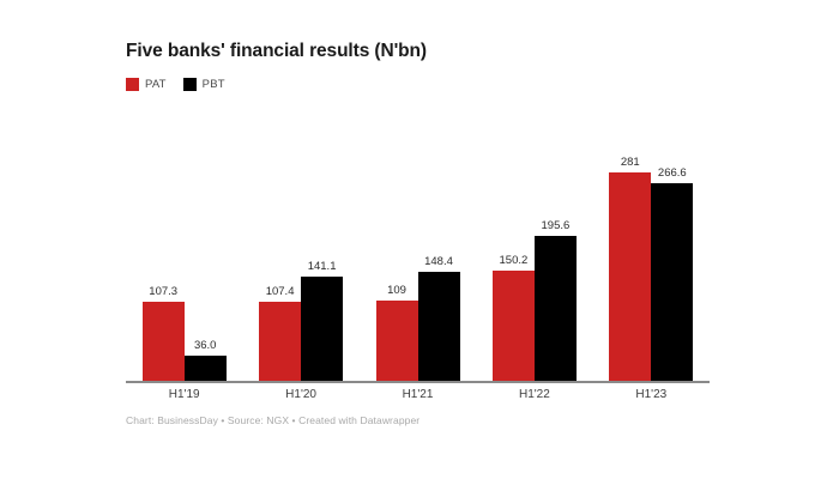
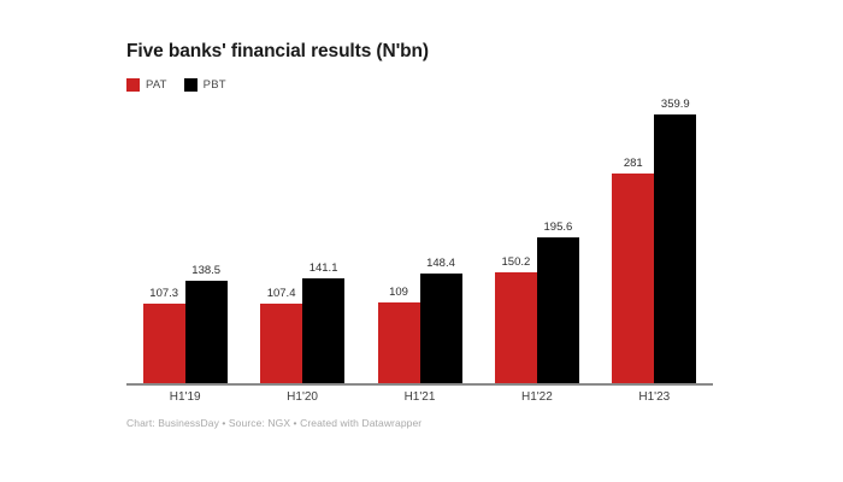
PBT/H1'19: 36.0 -> 138.5
PBT/H1'23: 266.6 -> 359.9
